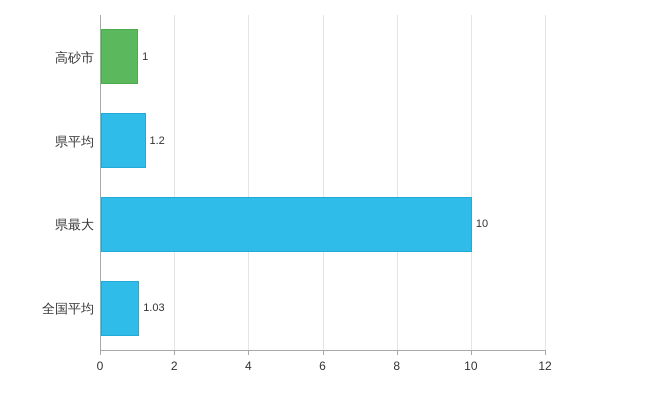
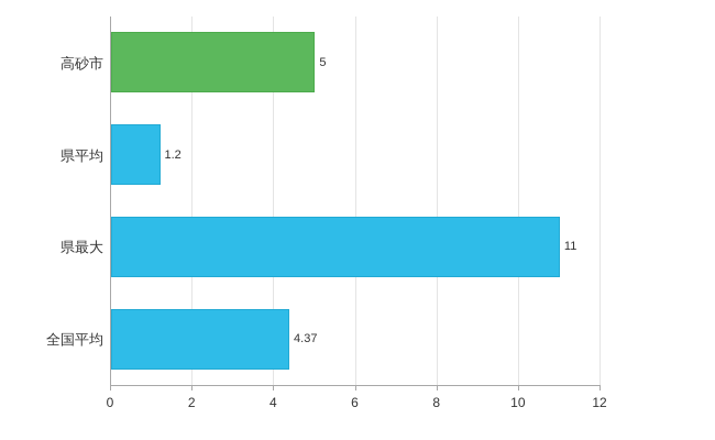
高砂市: 1 -> 5
県最大: 10 -> 11
全国平均: 1.03 -> 4.37
